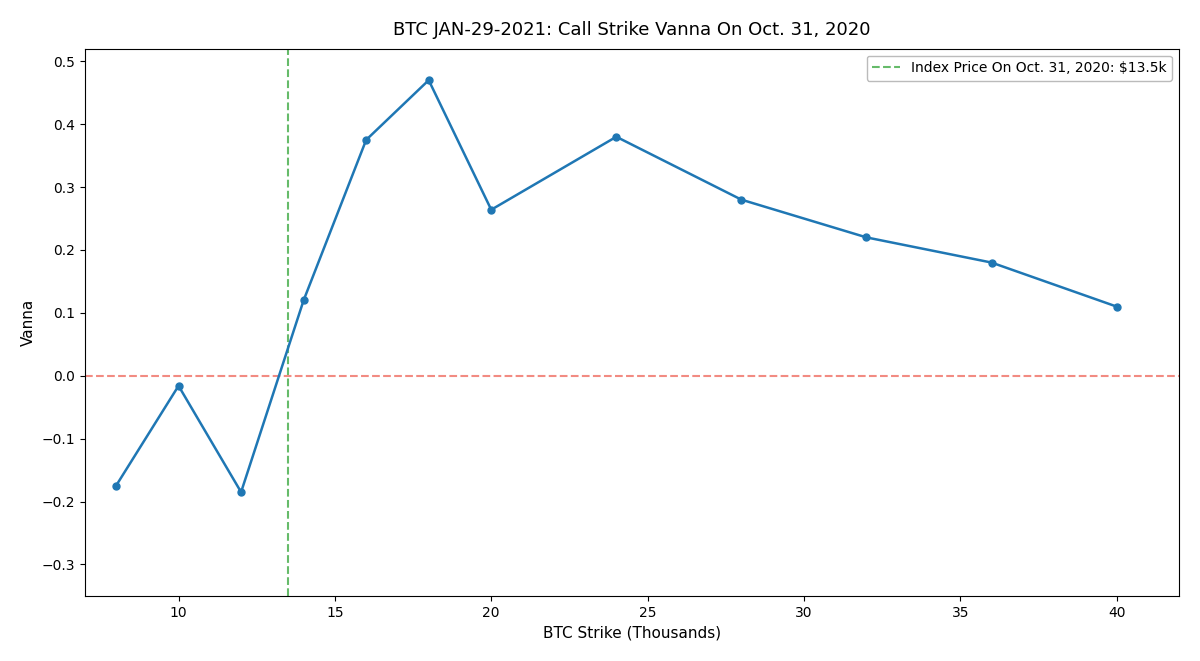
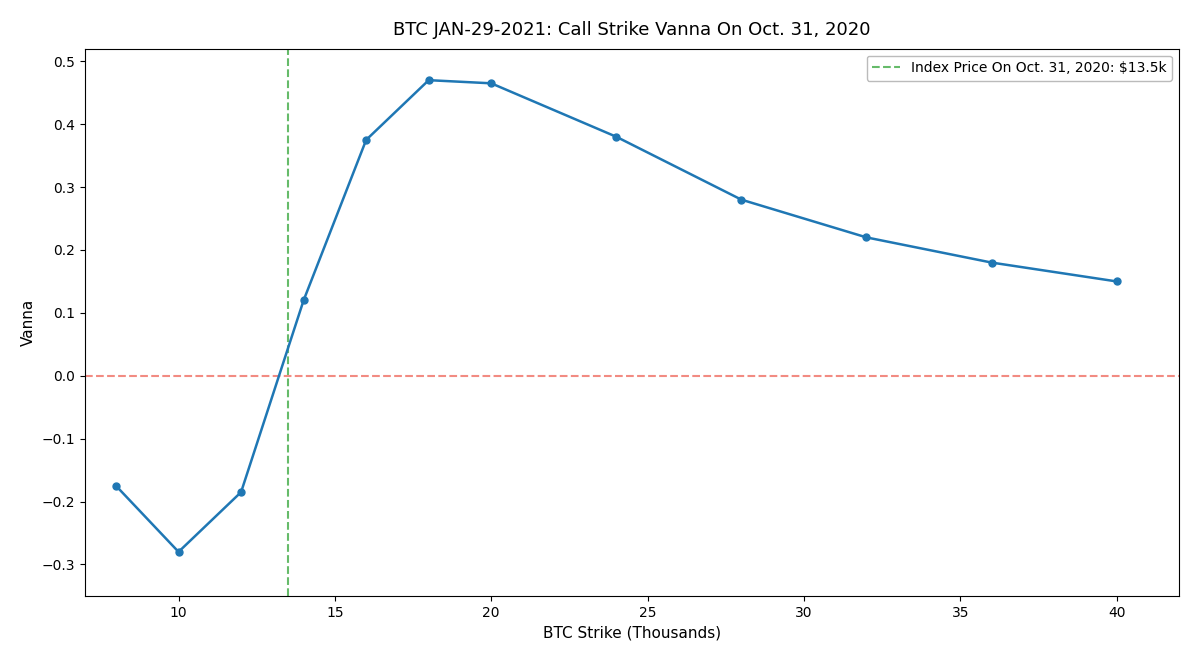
10: -0.016 -> -0.280
20: 0.264 -> 0.465
40: 0.110 -> 0.150
